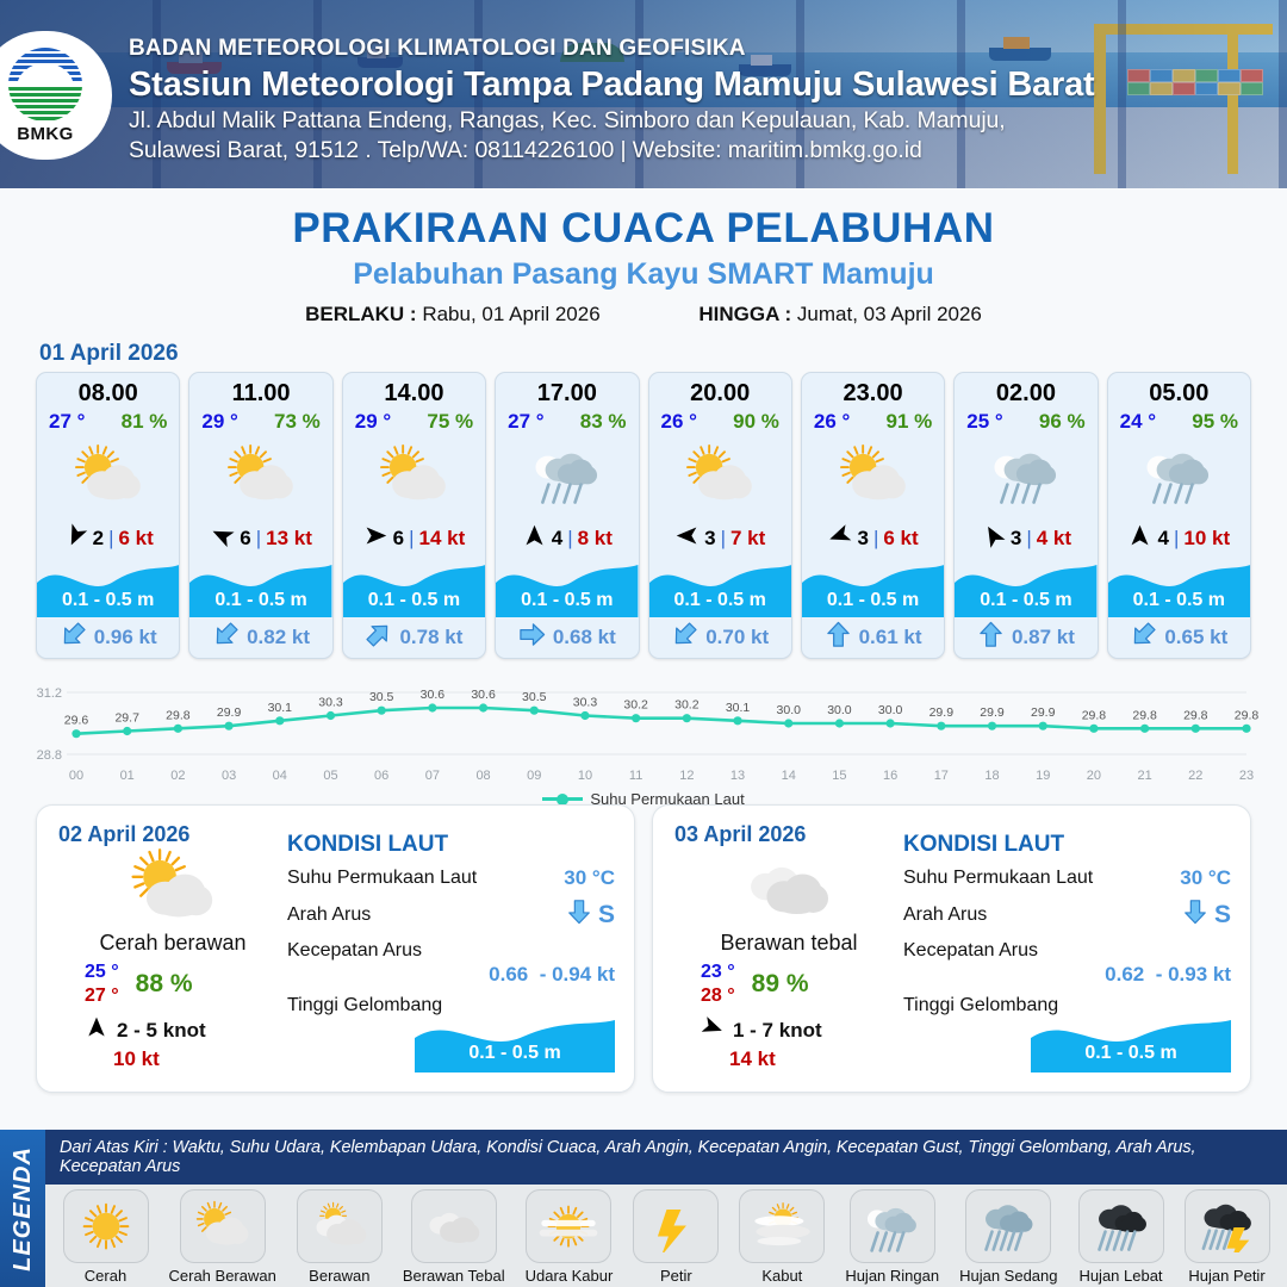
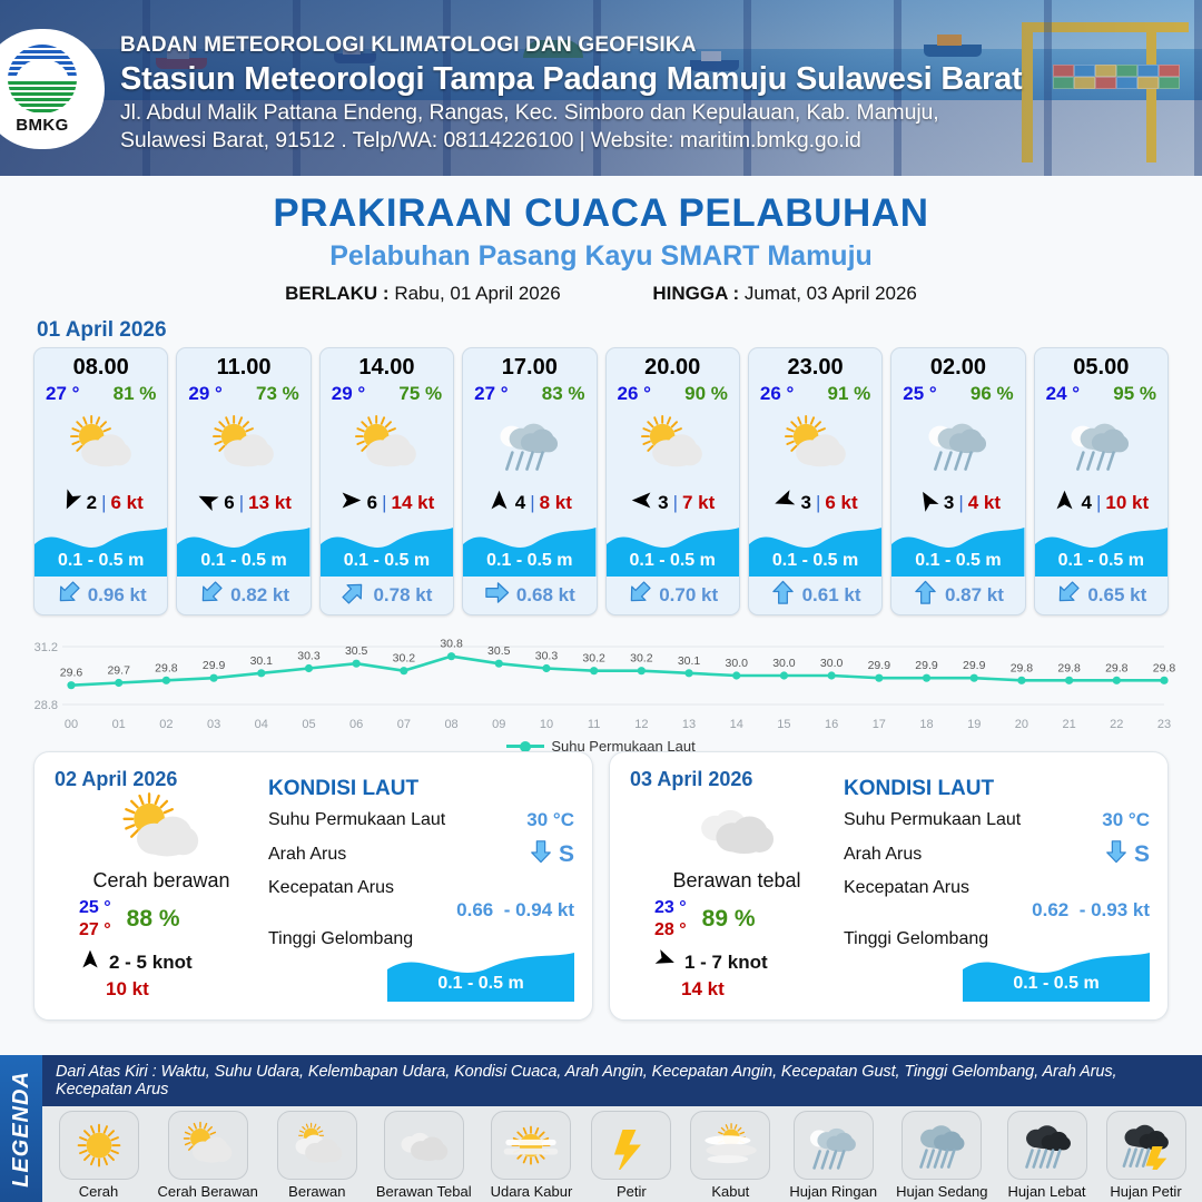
07: 30.6 -> 30.2
08: 30.6 -> 30.8
